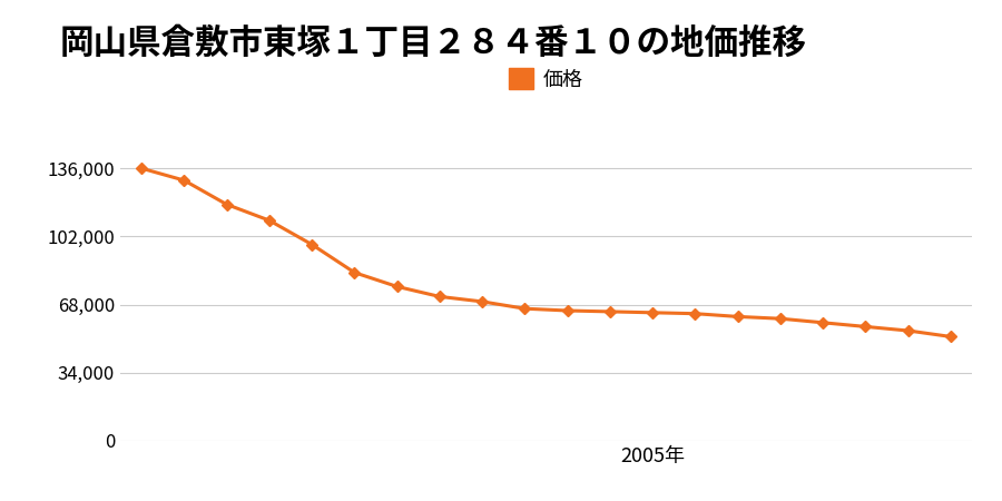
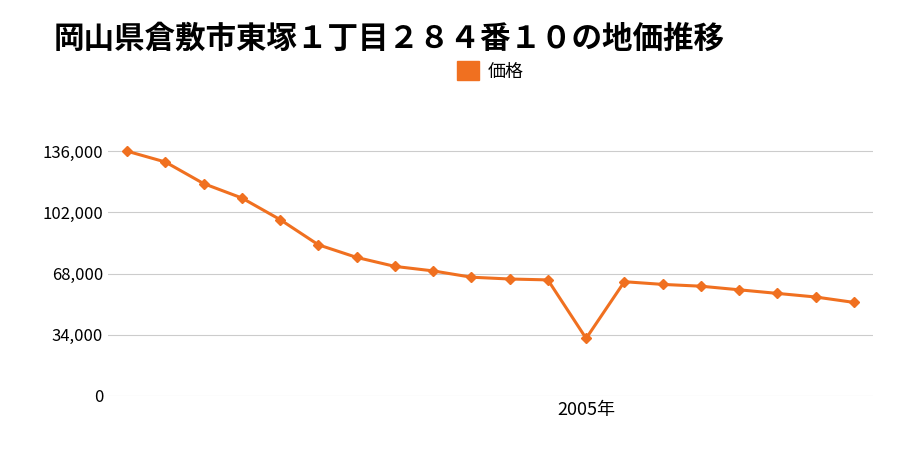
2005年: 64,000 -> 32,000
